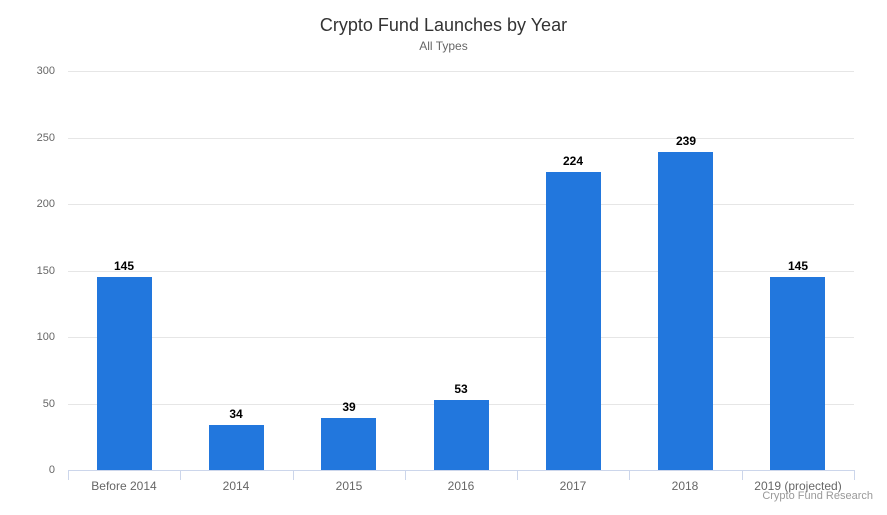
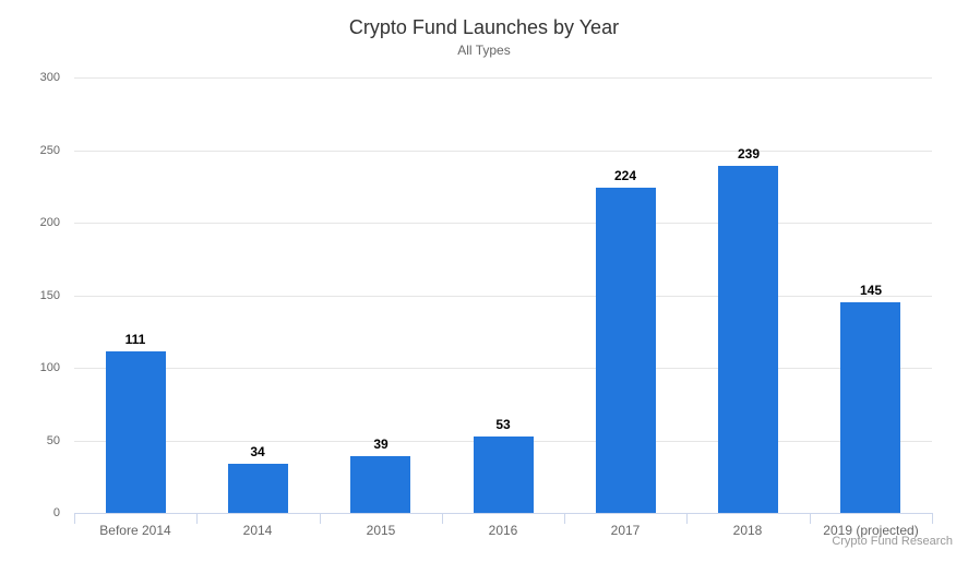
Before 2014: 145 -> 111
